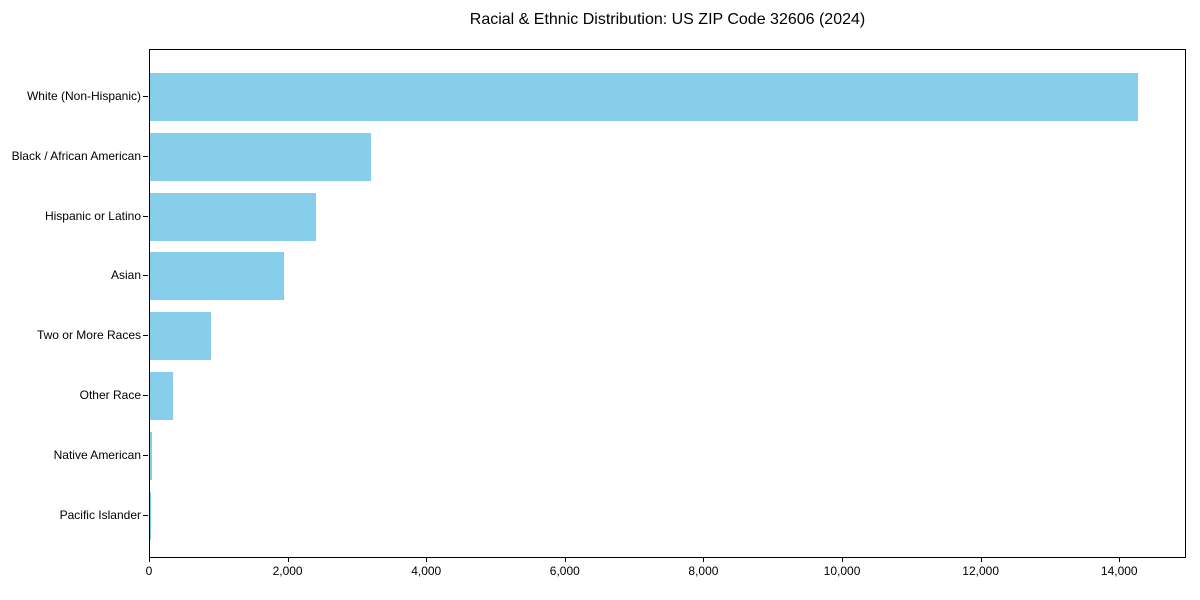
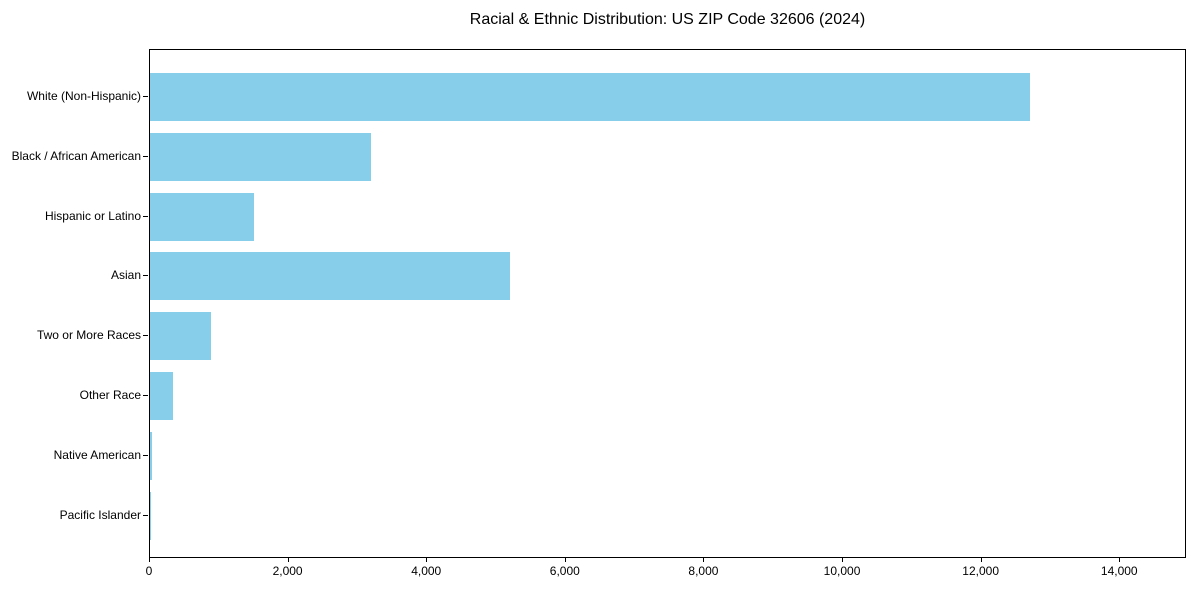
White (Non-Hispanic): 14200 -> 12700
Hispanic or Latino: 2400 -> 1500
Asian: 1900 -> 5200
